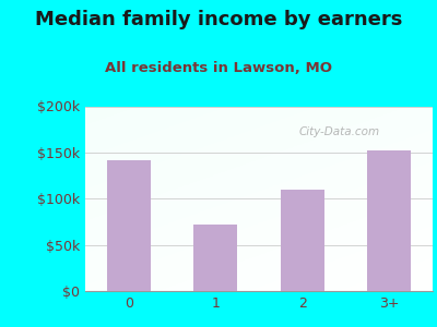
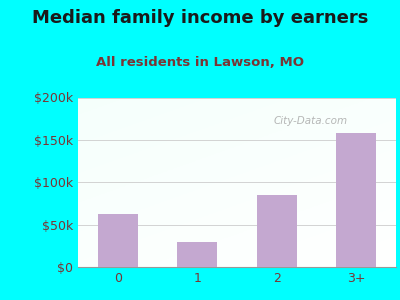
0: $142k -> $63k
1: $72k -> $30k
2: $110k -> $85k
3+: $152k -> $158k
